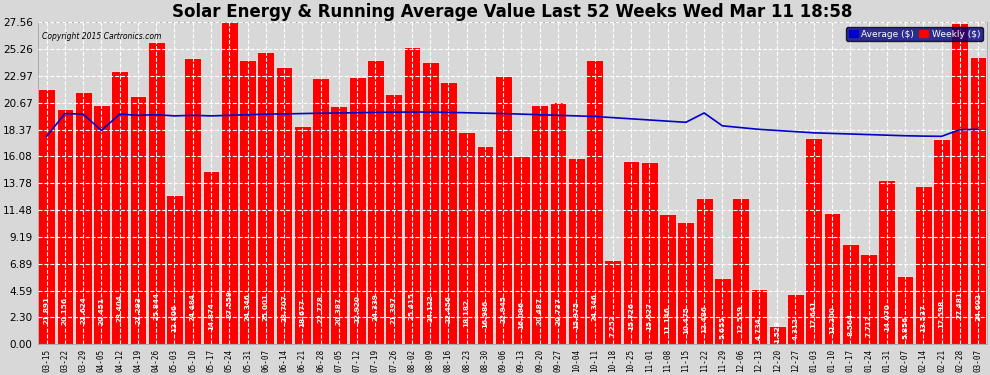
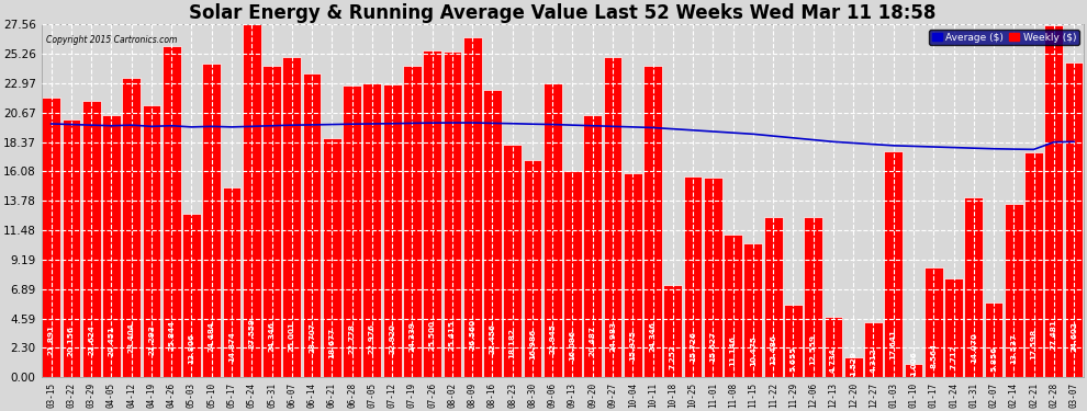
Average ($)/03-15: 17.8 -> 19.8
Average ($)/04-05: 18.3 -> 19.6
Weekly ($)/07-05: 20.387 -> 22.976
Weekly ($)/07-26: 21.397 -> 25.500
Weekly ($)/08-09: 24.122 -> 26.560
Weekly ($)/09-27: 20.737 -> 24.983
Average ($)/11-22: 19.8 -> 18.9
Weekly ($)/01-10: 11.2 -> 1.0
